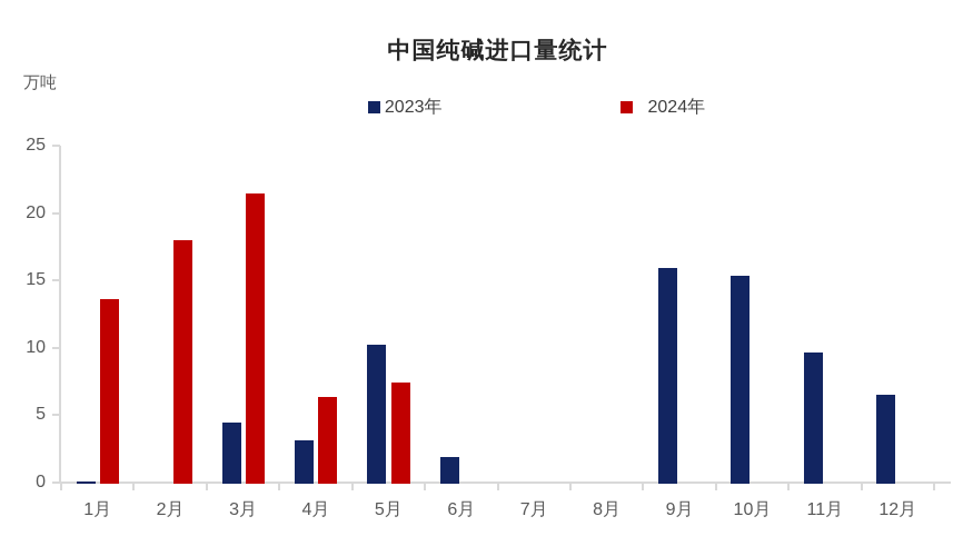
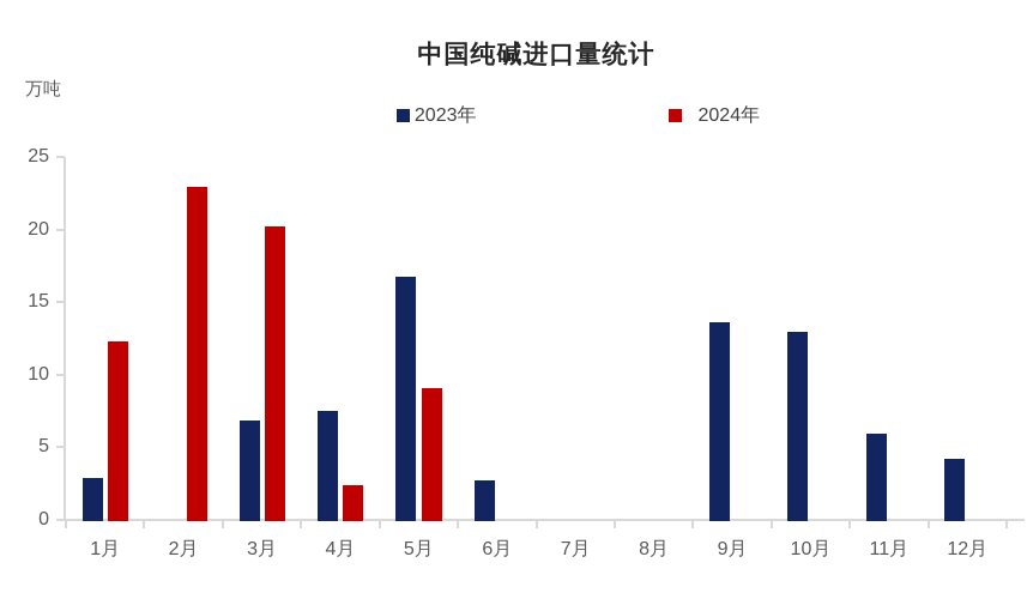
2023年/1月: 0.2 -> 3.0
2024年/1月: 13.7 -> 12.4
2024年/2月: 18.1 -> 23.0
2023年/3月: 4.5 -> 6.9
2024年/3月: 21.5 -> 20.3
2023年/4月: 3.2 -> 7.6
2024年/4月: 6.4 -> 2.5
2023年/5月: 10.3 -> 16.8
2024年/5月: 7.5 -> 9.2
2023年/6月: 2.0 -> 2.8
2023年/9月: 16.0 -> 13.7
2023年/10月: 15.4 -> 13.0
2023年/11月: 9.7 -> 6.0
2023年/12月: 6.6 -> 4.3
